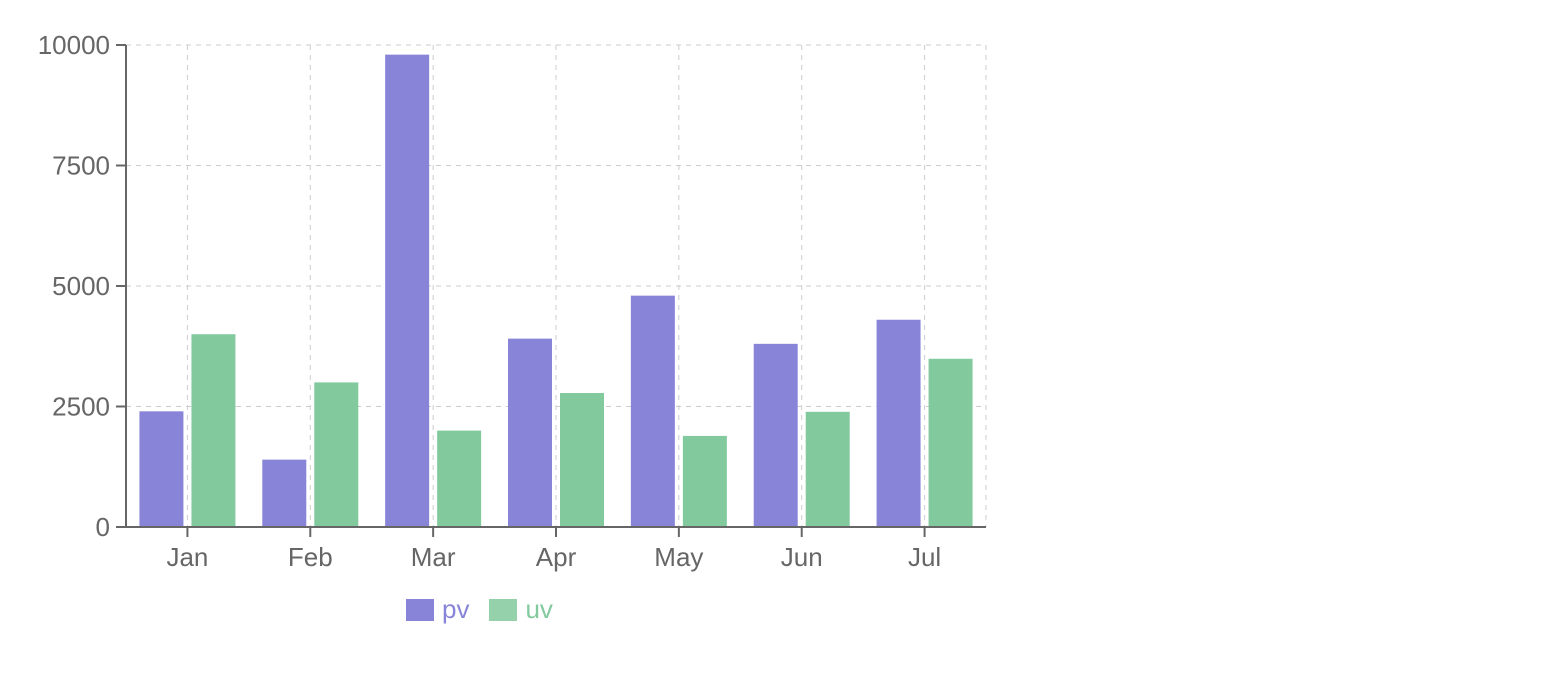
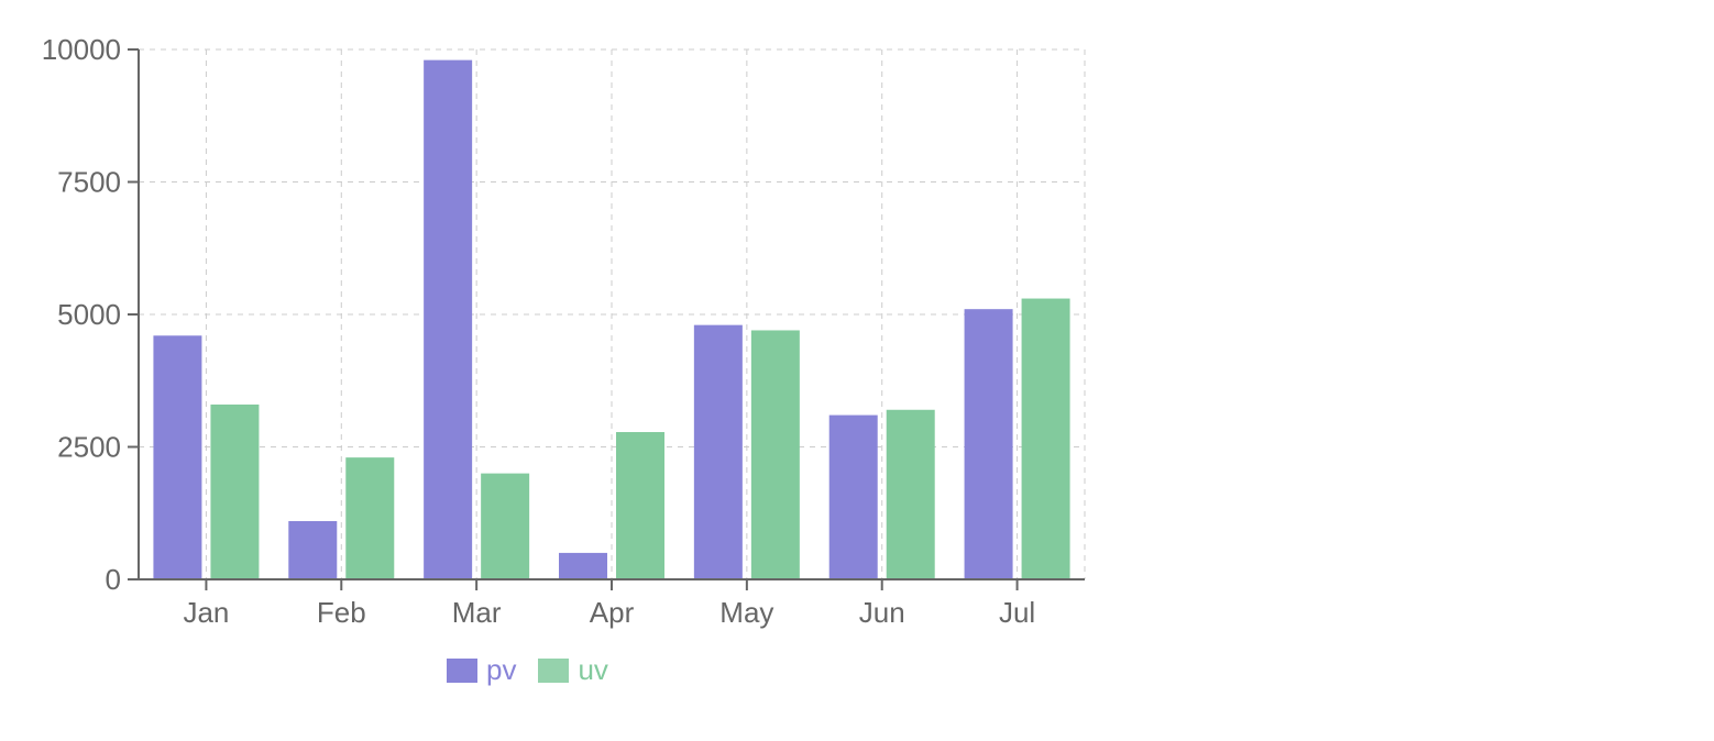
pv/Jan: 2400 -> 4600
uv/Jan: 4000 -> 3300
pv/Feb: 1400 -> 1100
uv/Feb: 3000 -> 2300
pv/Apr: 3900 -> 500
uv/May: 1900 -> 4700
pv/Jun: 3800 -> 3100
uv/Jun: 2400 -> 3200
pv/Jul: 4300 -> 5100
uv/Jul: 3500 -> 5300
